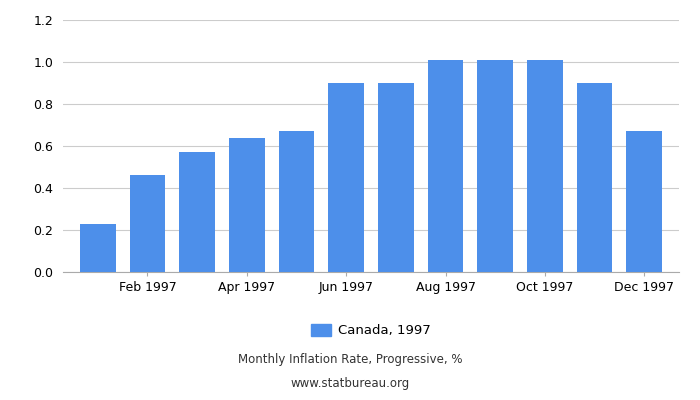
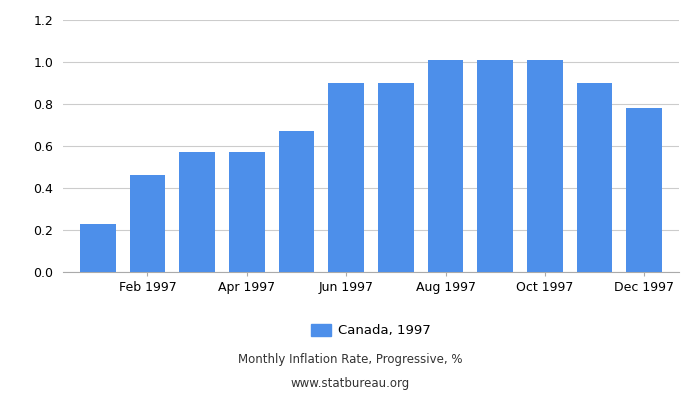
Apr 1997: 0.64 -> 0.57
Dec 1997: 0.67 -> 0.78
